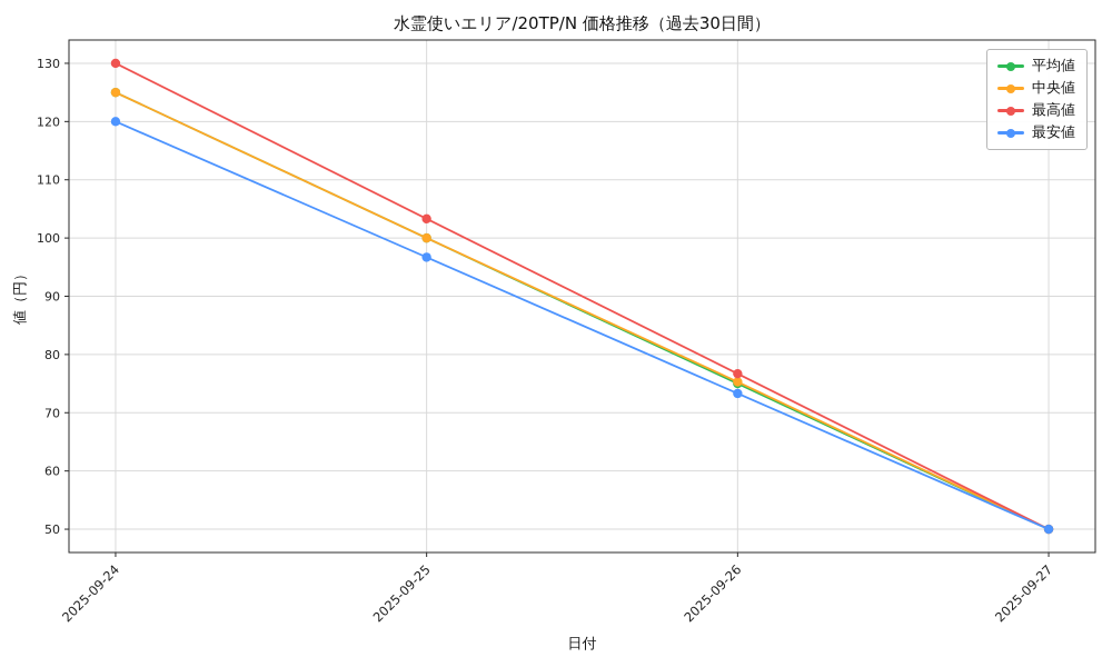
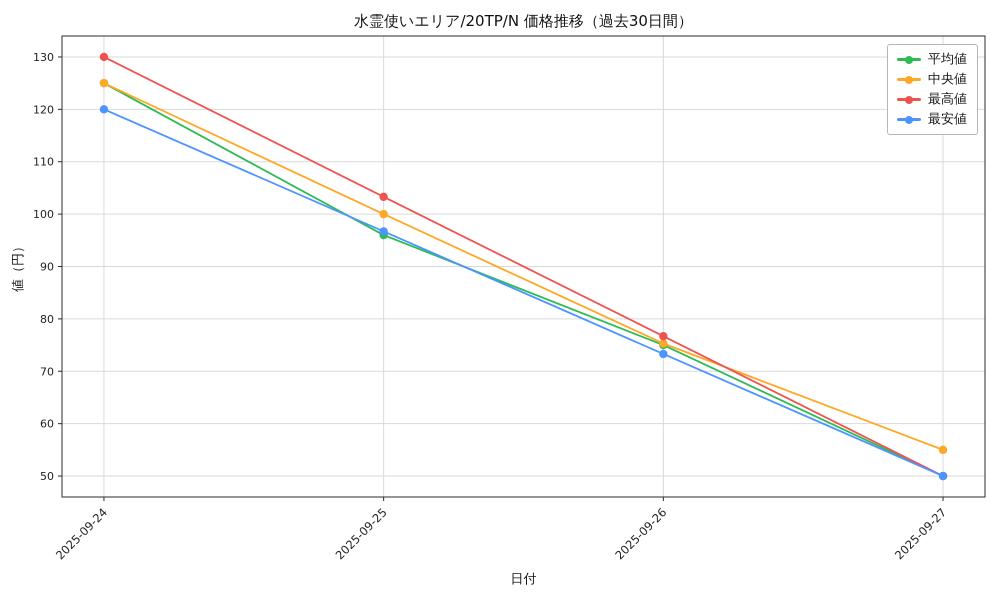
平均値/2025-09-25: 100 -> 96
中央値/2025-09-27: 50 -> 55
